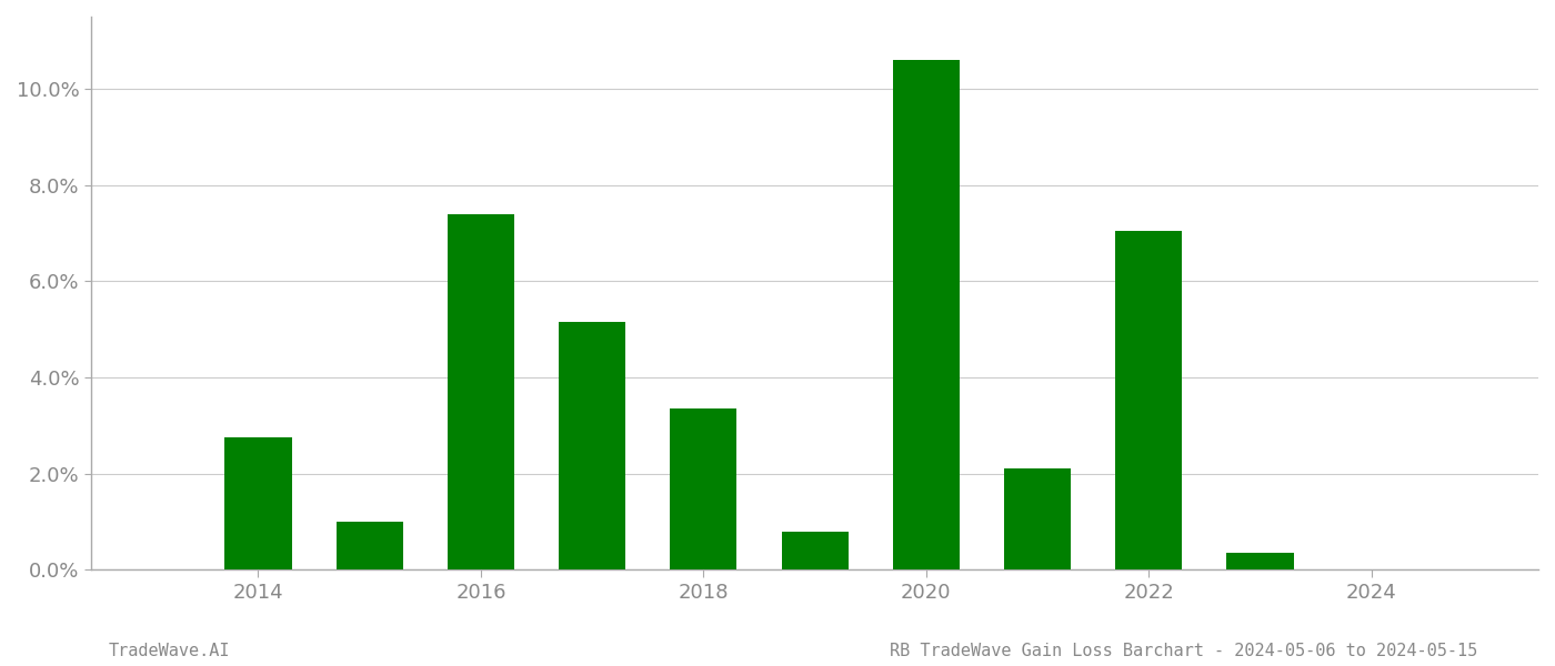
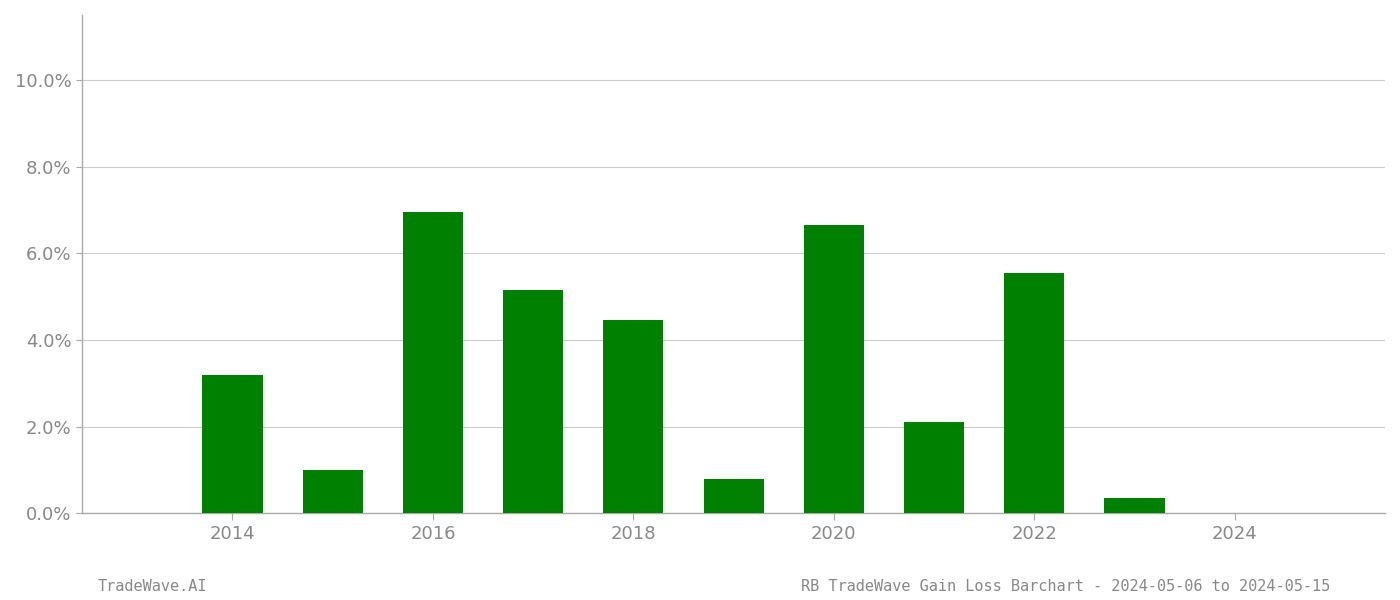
2014: 2.75% -> 3.20%
2016: 7.40% -> 6.95%
2018: 3.35% -> 4.45%
2020: 10.60% -> 6.65%
2022: 7.05% -> 5.55%
